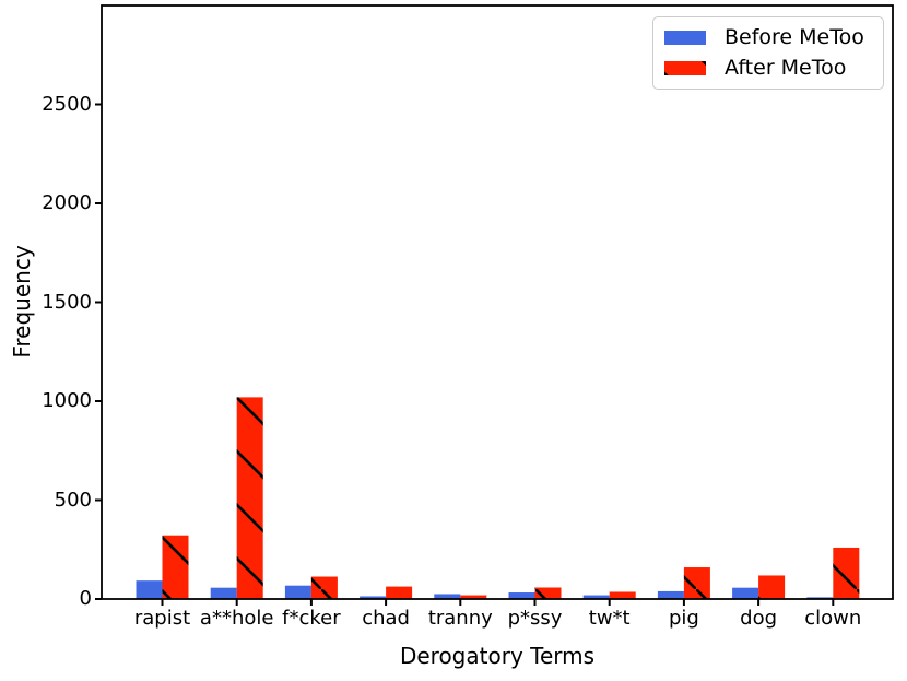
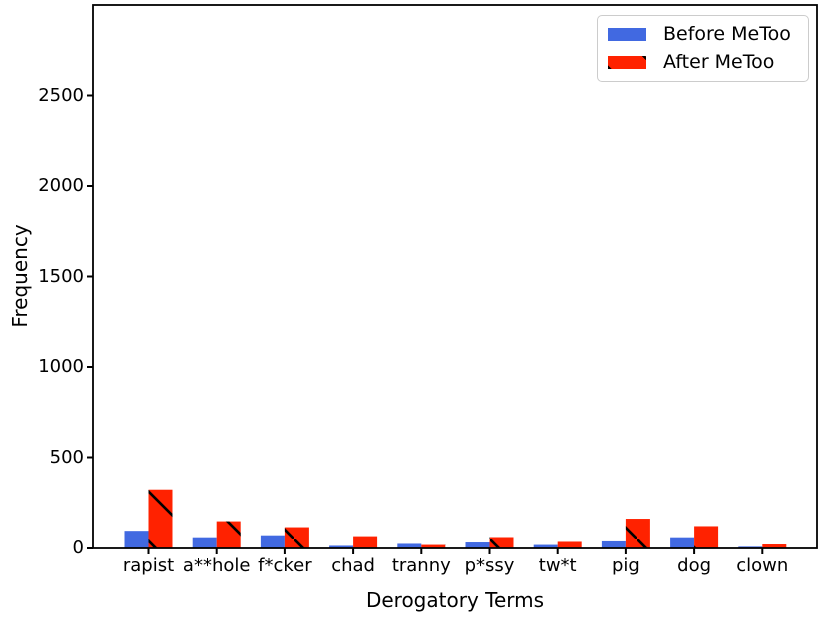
After MeToo/a**hole: 1020 -> 150
After MeToo/clown: 260 -> 20
